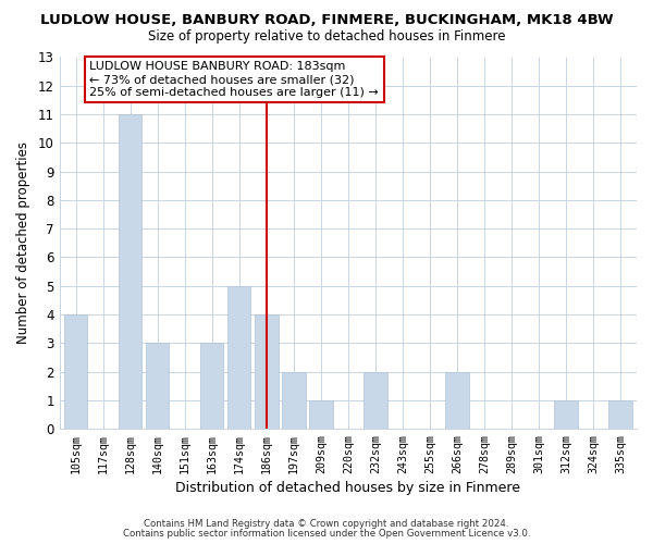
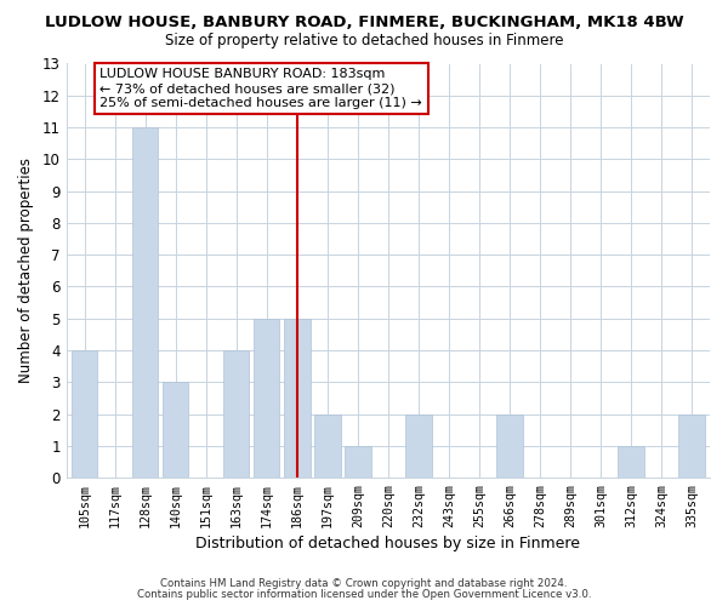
163sqm: 3 -> 4
186sqm: 4 -> 5
335sqm: 1 -> 2
